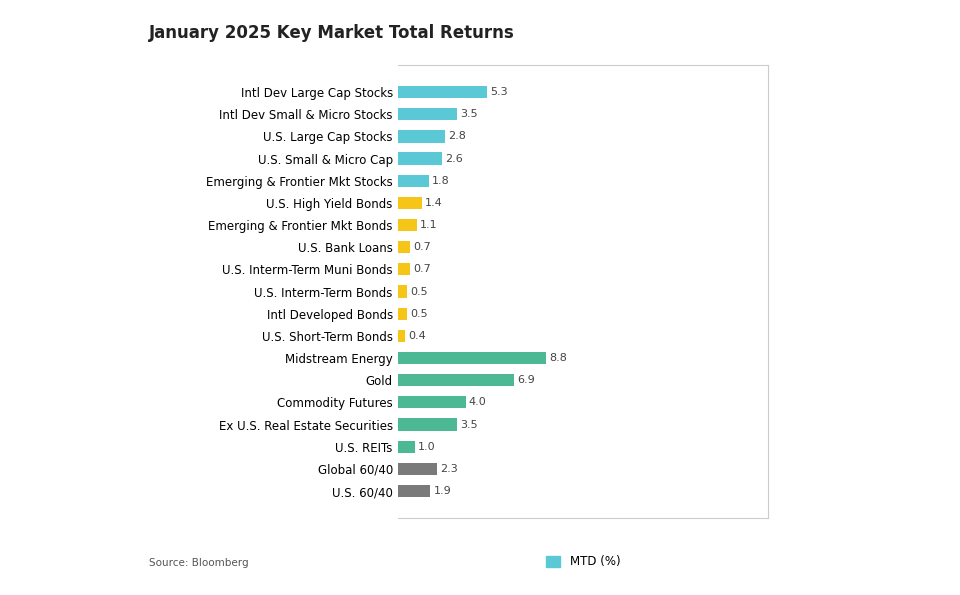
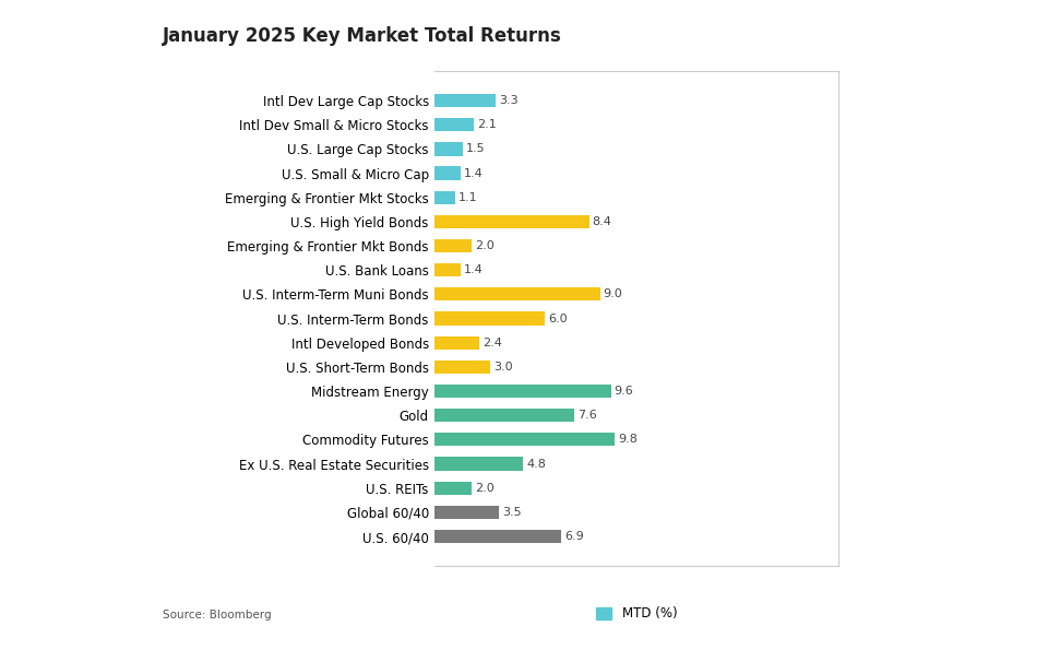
Intl Dev Large Cap Stocks: 5.3 -> 3.3
Intl Dev Small & Micro Stocks: 3.5 -> 2.1
U.S. Large Cap Stocks: 2.8 -> 1.5
U.S. Small & Micro Cap: 2.6 -> 1.4
Emerging & Frontier Mkt Stocks: 1.8 -> 1.1
U.S. High Yield Bonds: 1.4 -> 8.4
Emerging & Frontier Mkt Bonds: 1.1 -> 2.0
U.S. Bank Loans: 0.7 -> 1.4
U.S. Interm-Term Muni Bonds: 0.7 -> 9.0
U.S. Interm-Term Bonds: 0.5 -> 6.0
Intl Developed Bonds: 0.5 -> 2.4
U.S. Short-Term Bonds: 0.4 -> 3.0
Midstream Energy: 8.8 -> 9.6
Gold: 6.9 -> 7.6
Commodity Futures: 4.0 -> 9.8
Ex U.S. Real Estate Securities: 3.5 -> 4.8
U.S. REITs: 1.0 -> 2.0
Global 60/40: 2.3 -> 3.5
U.S. 60/40: 1.9 -> 6.9
